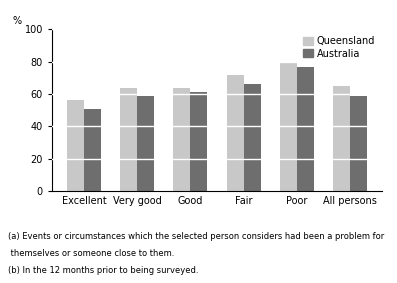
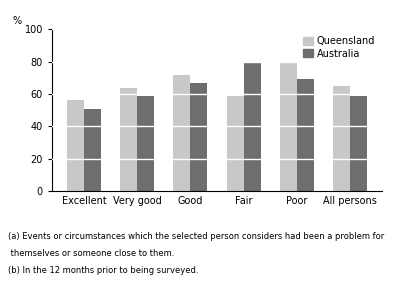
Queensland/Good: 64 -> 72
Australia/Good: 61 -> 67
Queensland/Fair: 72 -> 59
Australia/Fair: 66 -> 79
Australia/Poor: 77 -> 69
